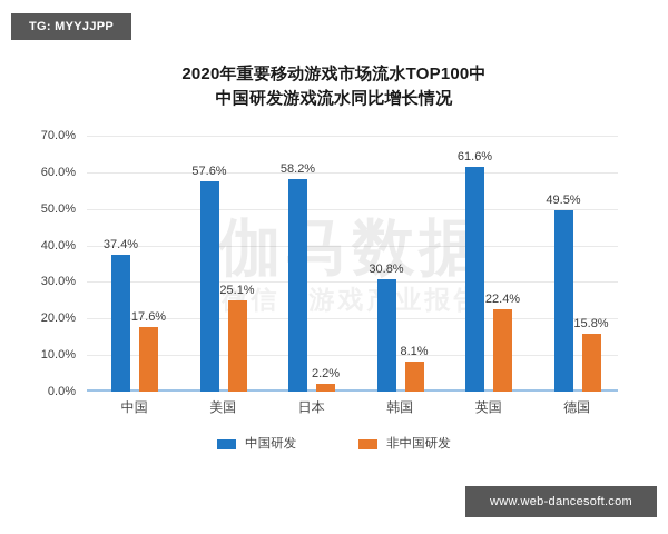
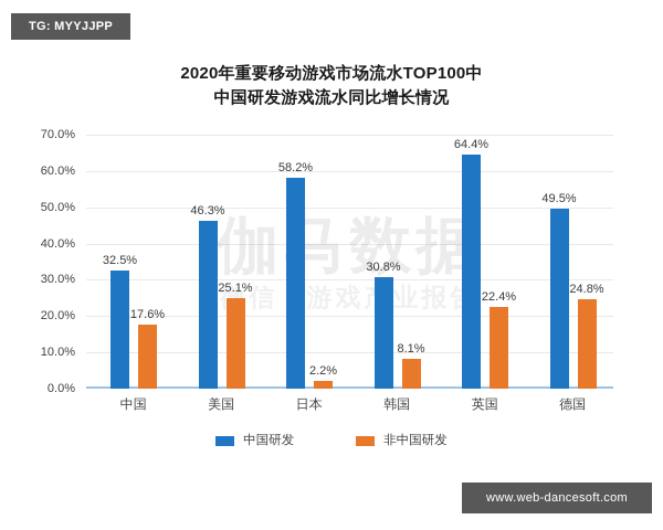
中国研发/中国: 37.4% -> 32.5%
中国研发/美国: 57.6% -> 46.3%
中国研发/英国: 61.6% -> 64.4%
非中国研发/德国: 15.8% -> 24.8%
